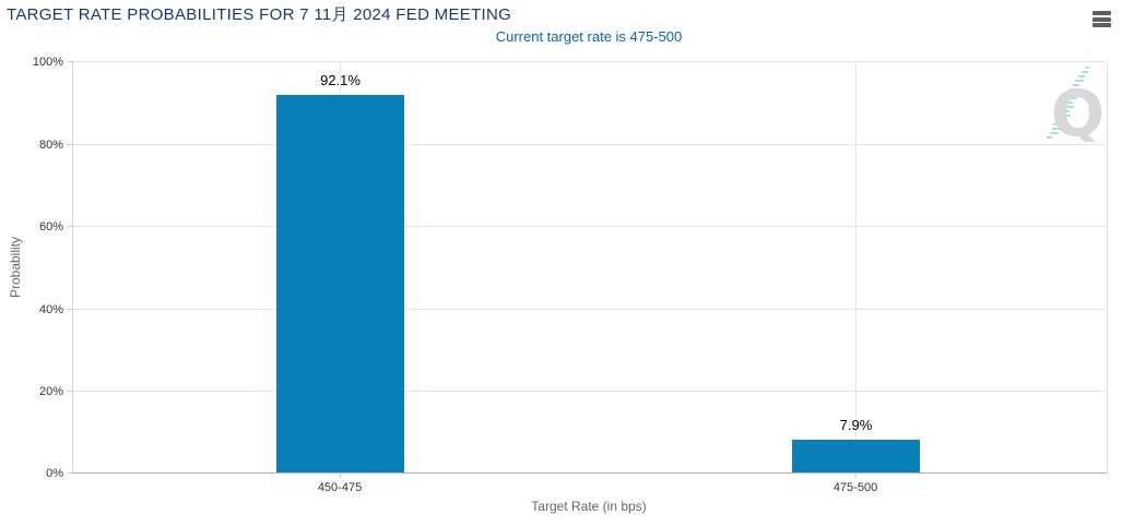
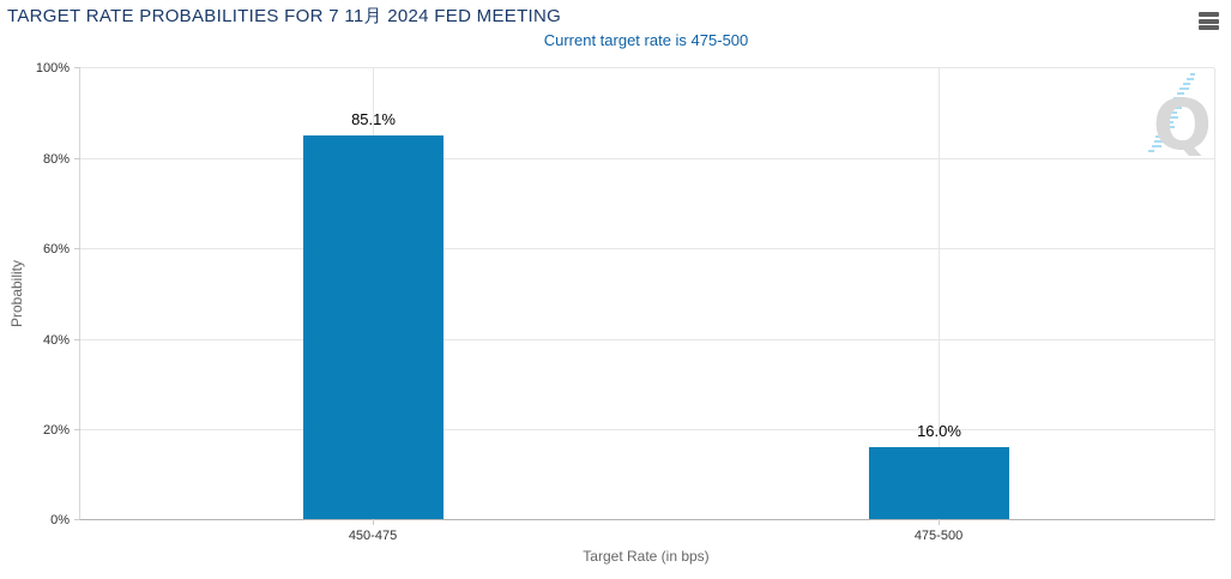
450-475: 92.1% -> 85.1%
475-500: 7.9% -> 16.0%
